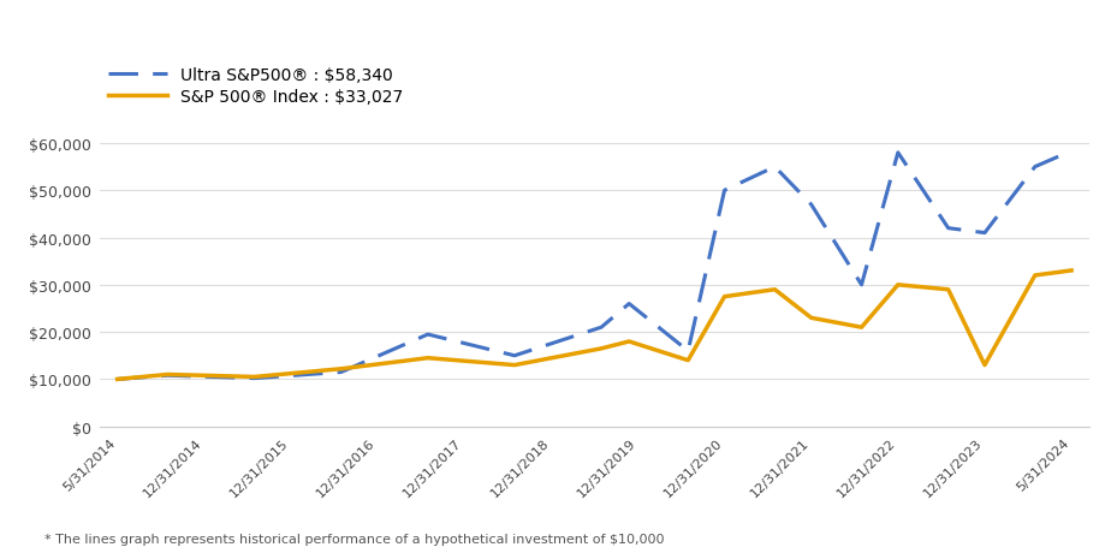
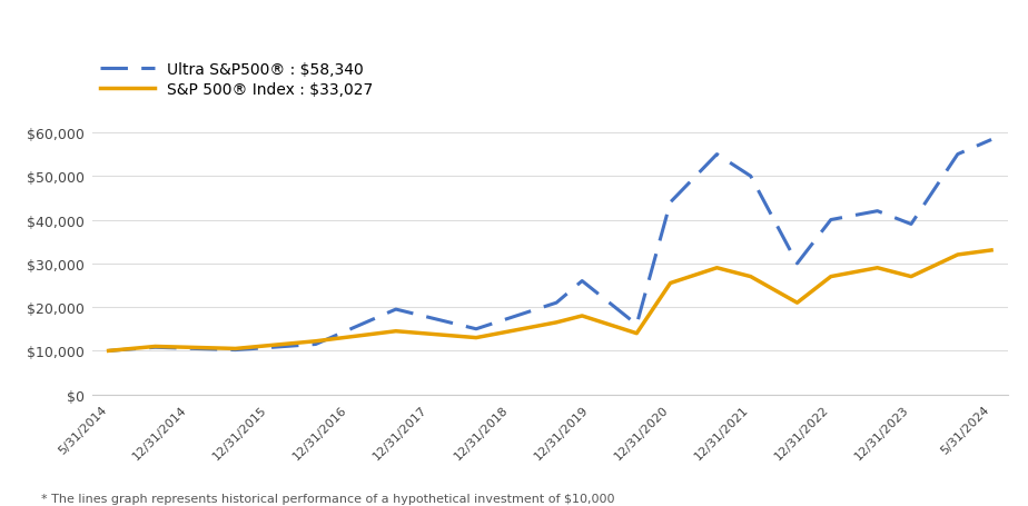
Ultra S&P500® : $58,340/12/31/2020: $50,000 -> $44,000
S&P 500® Index : $33,027/12/31/2020: $27,500 -> $25,500
Ultra S&P500® : $58,340/12/31/2021: $47,000 -> $50,000
S&P 500® Index : $33,027/12/31/2021: $23,000 -> $27,000
Ultra S&P500® : $58,340/12/31/2022: $58,000 -> $40,000
S&P 500® Index : $33,027/12/31/2022: $30,000 -> $27,000
Ultra S&P500® : $58,340/12/31/2023: $41,000 -> $39,000
S&P 500® Index : $33,027/12/31/2023: $13,000 -> $27,000
